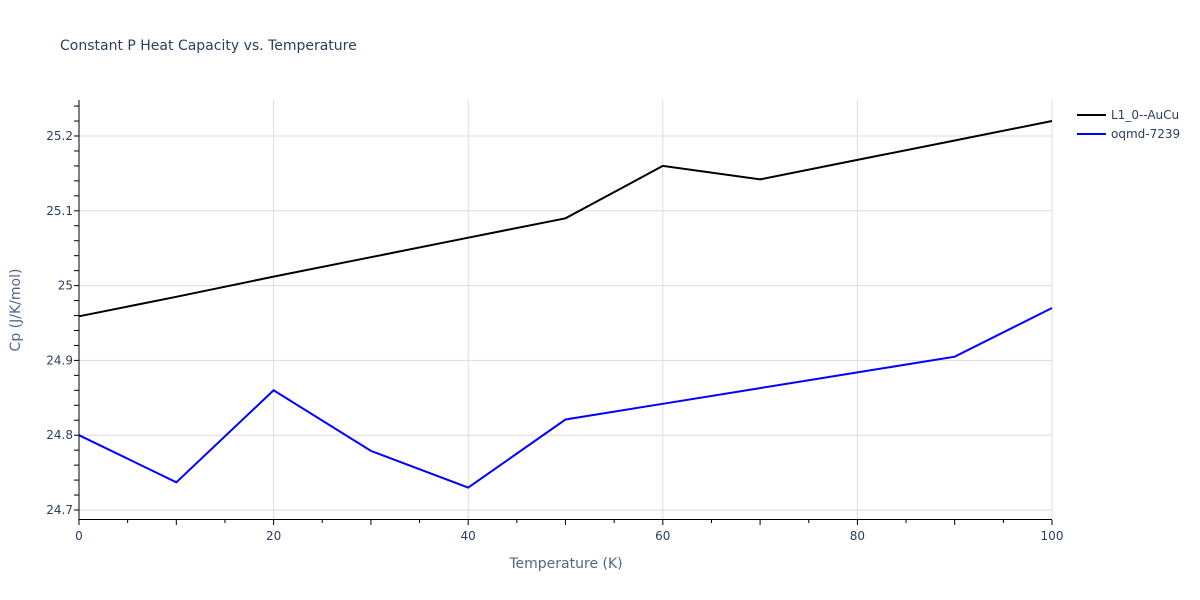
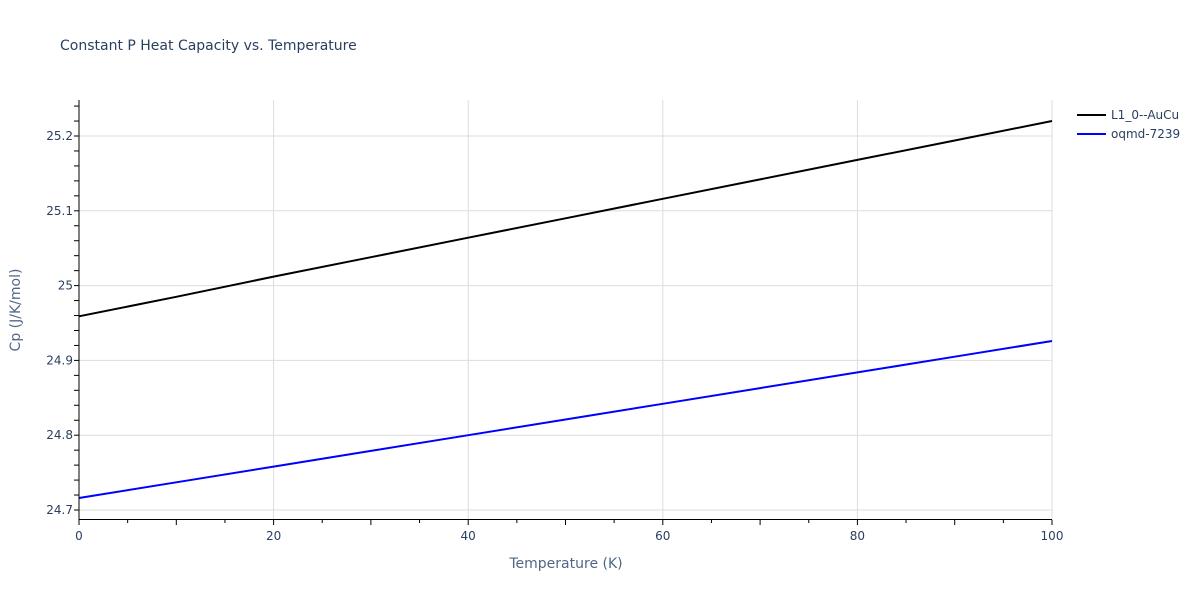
oqmd-7239/0: 24.80 -> 24.72
oqmd-7239/20: 24.86 -> 24.76
oqmd-7239/40: 24.73 -> 24.80
L1_0--AuCu/60: 25.16 -> 25.12
oqmd-7239/100: 24.97 -> 24.93
